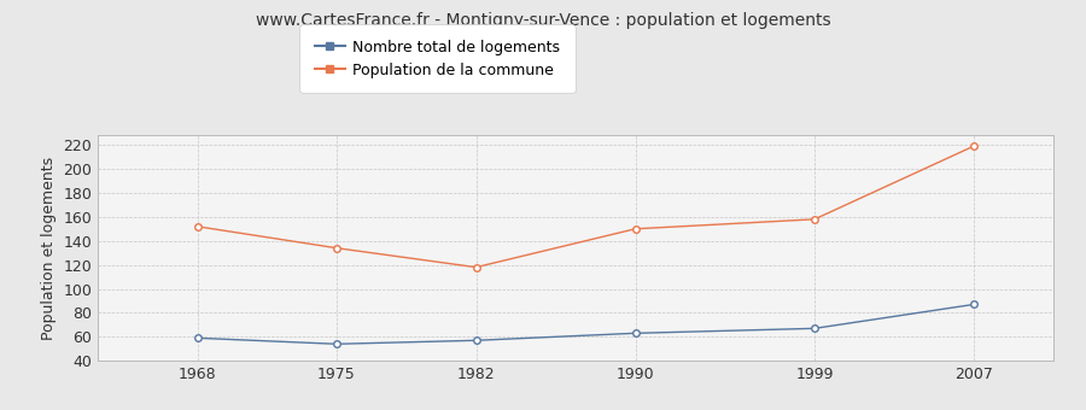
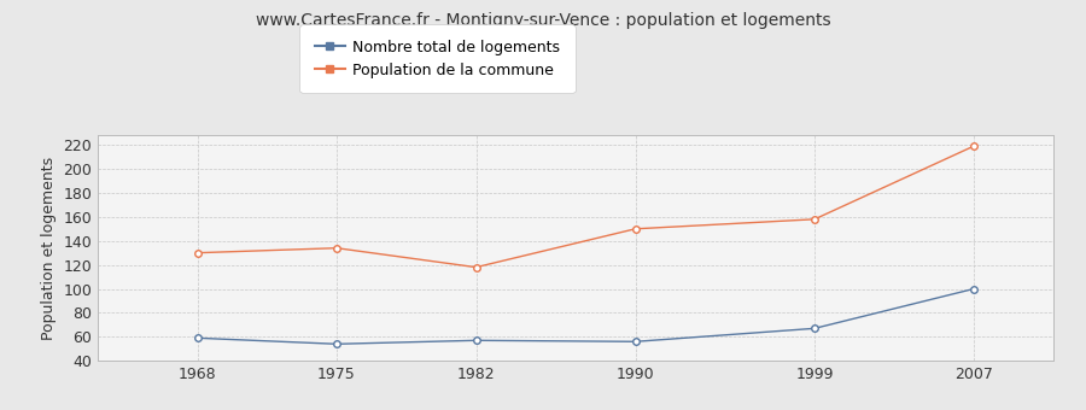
Population de la commune/1968: 152 -> 130
Nombre total de logements/1990: 63 -> 56
Nombre total de logements/2007: 87 -> 100
